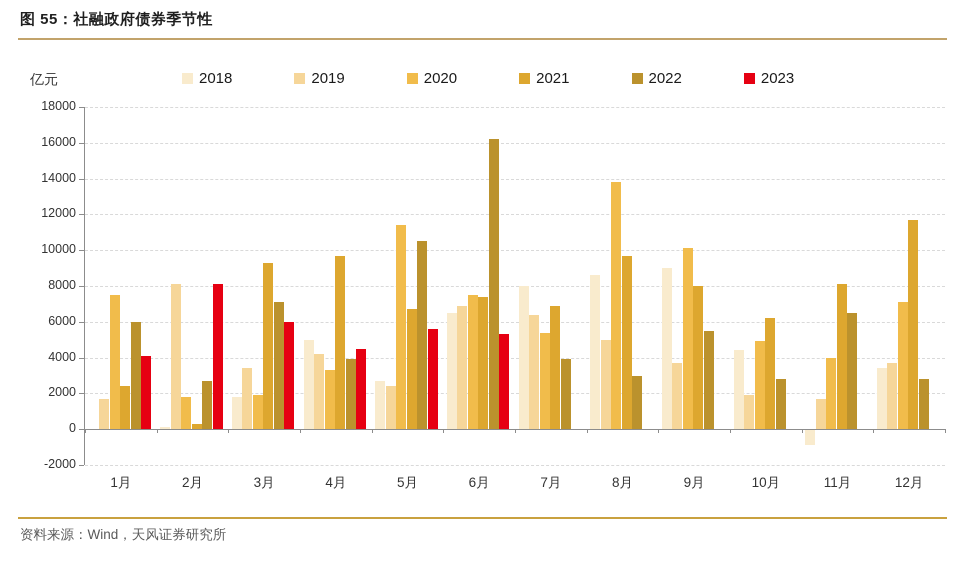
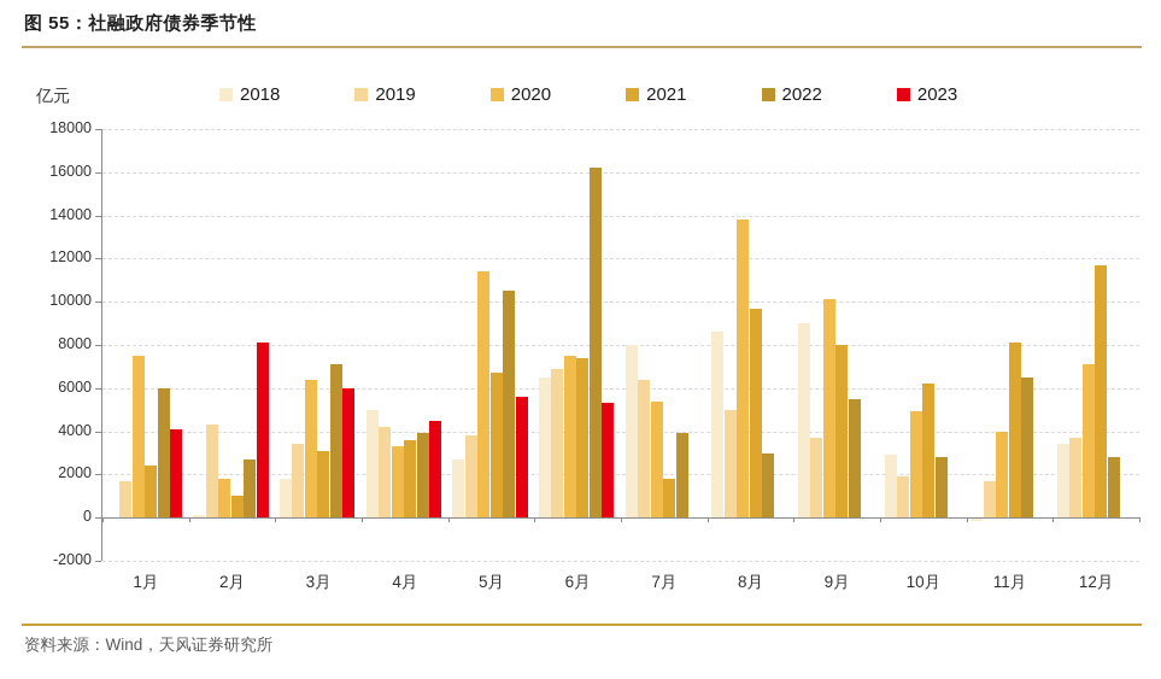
2019/2月: 8100 -> 4300
2021/2月: 300 -> 1000
2020/3月: 1900 -> 6400
2021/3月: 9300 -> 3100
2021/4月: 9700 -> 3600
2019/5月: 2400 -> 3800
2021/7月: 6900 -> 1800
2018/10月: 4400 -> 2900
2018/11月: -800 -> -100
